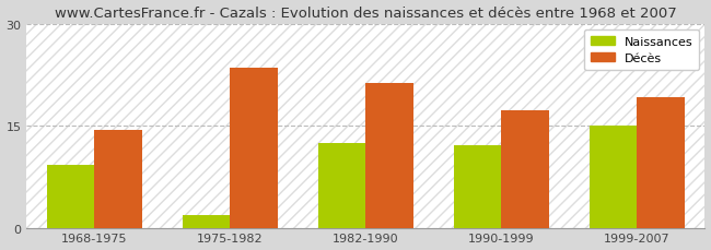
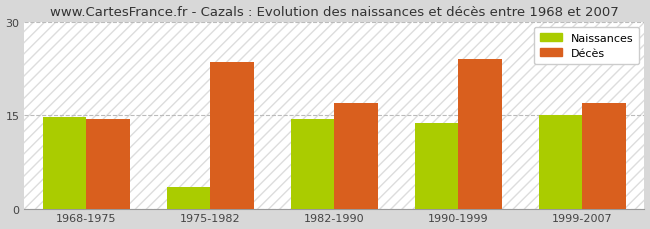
Naissances/1968-1975: 9.2 -> 14.7
Naissances/1975-1982: 1.8 -> 3.5
Naissances/1982-1990: 12.4 -> 14.3
Décès/1982-1990: 21.2 -> 17.0
Naissances/1990-1999: 12.2 -> 13.8
Décès/1990-1999: 17.2 -> 24.0
Décès/1999-2007: 19.2 -> 17.0
